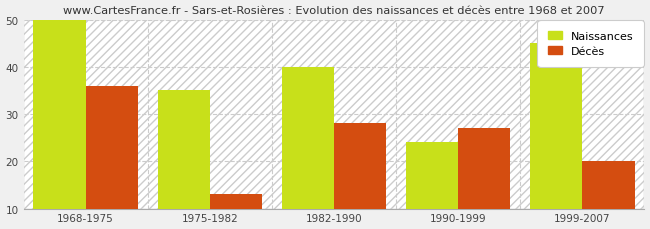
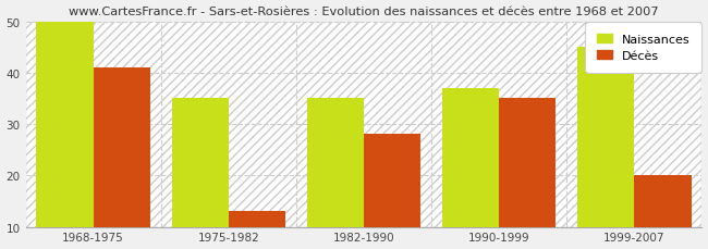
Décès/1968-1975: 36 -> 41
Naissances/1982-1990: 40 -> 35
Naissances/1990-1999: 24 -> 37
Décès/1990-1999: 27 -> 35
